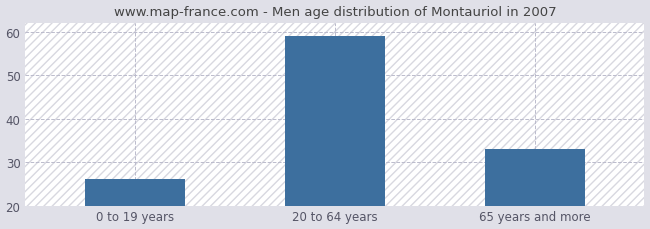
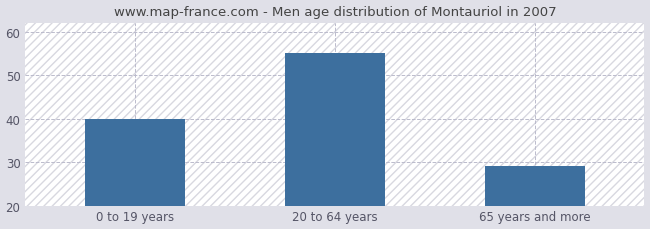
0 to 19 years: 26 -> 40
20 to 64 years: 59 -> 55
65 years and more: 33 -> 29
